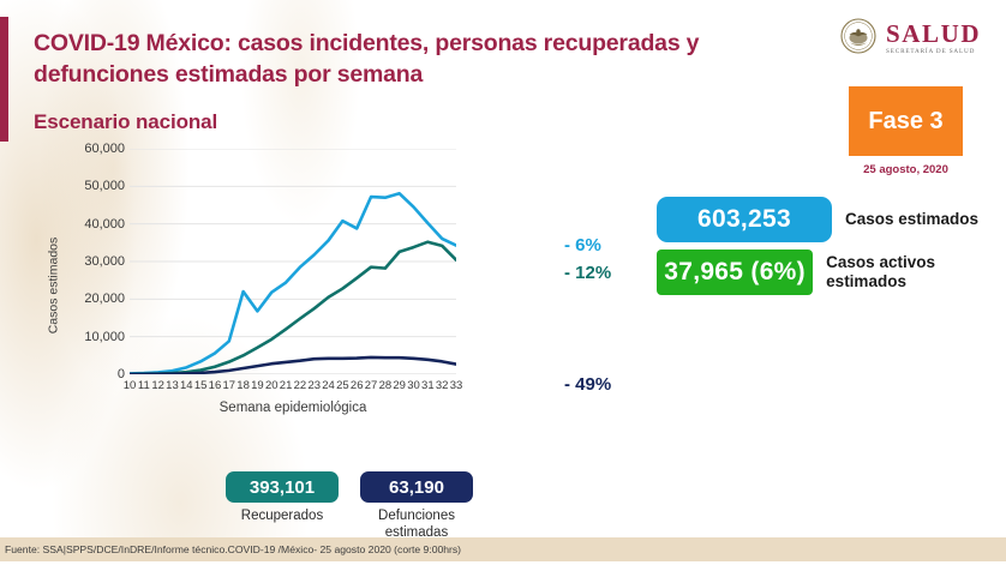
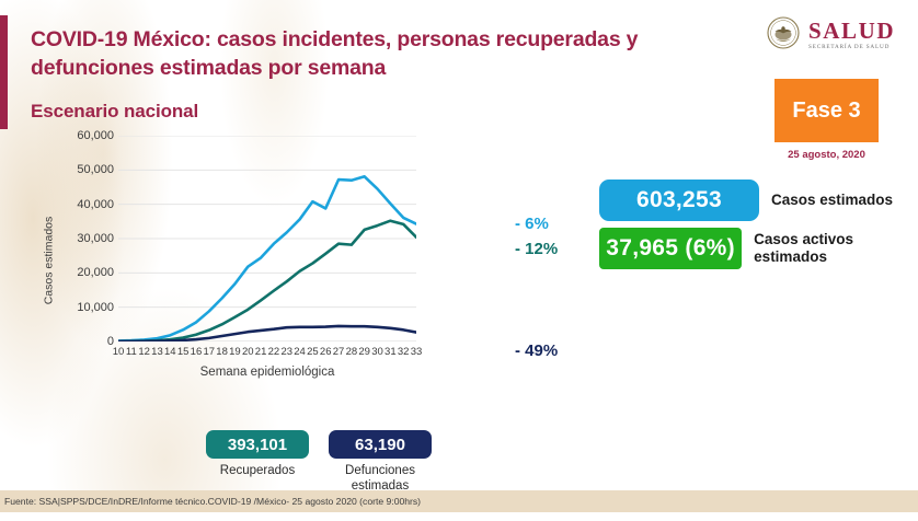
Casos estimados/18: 22000 -> 13000
